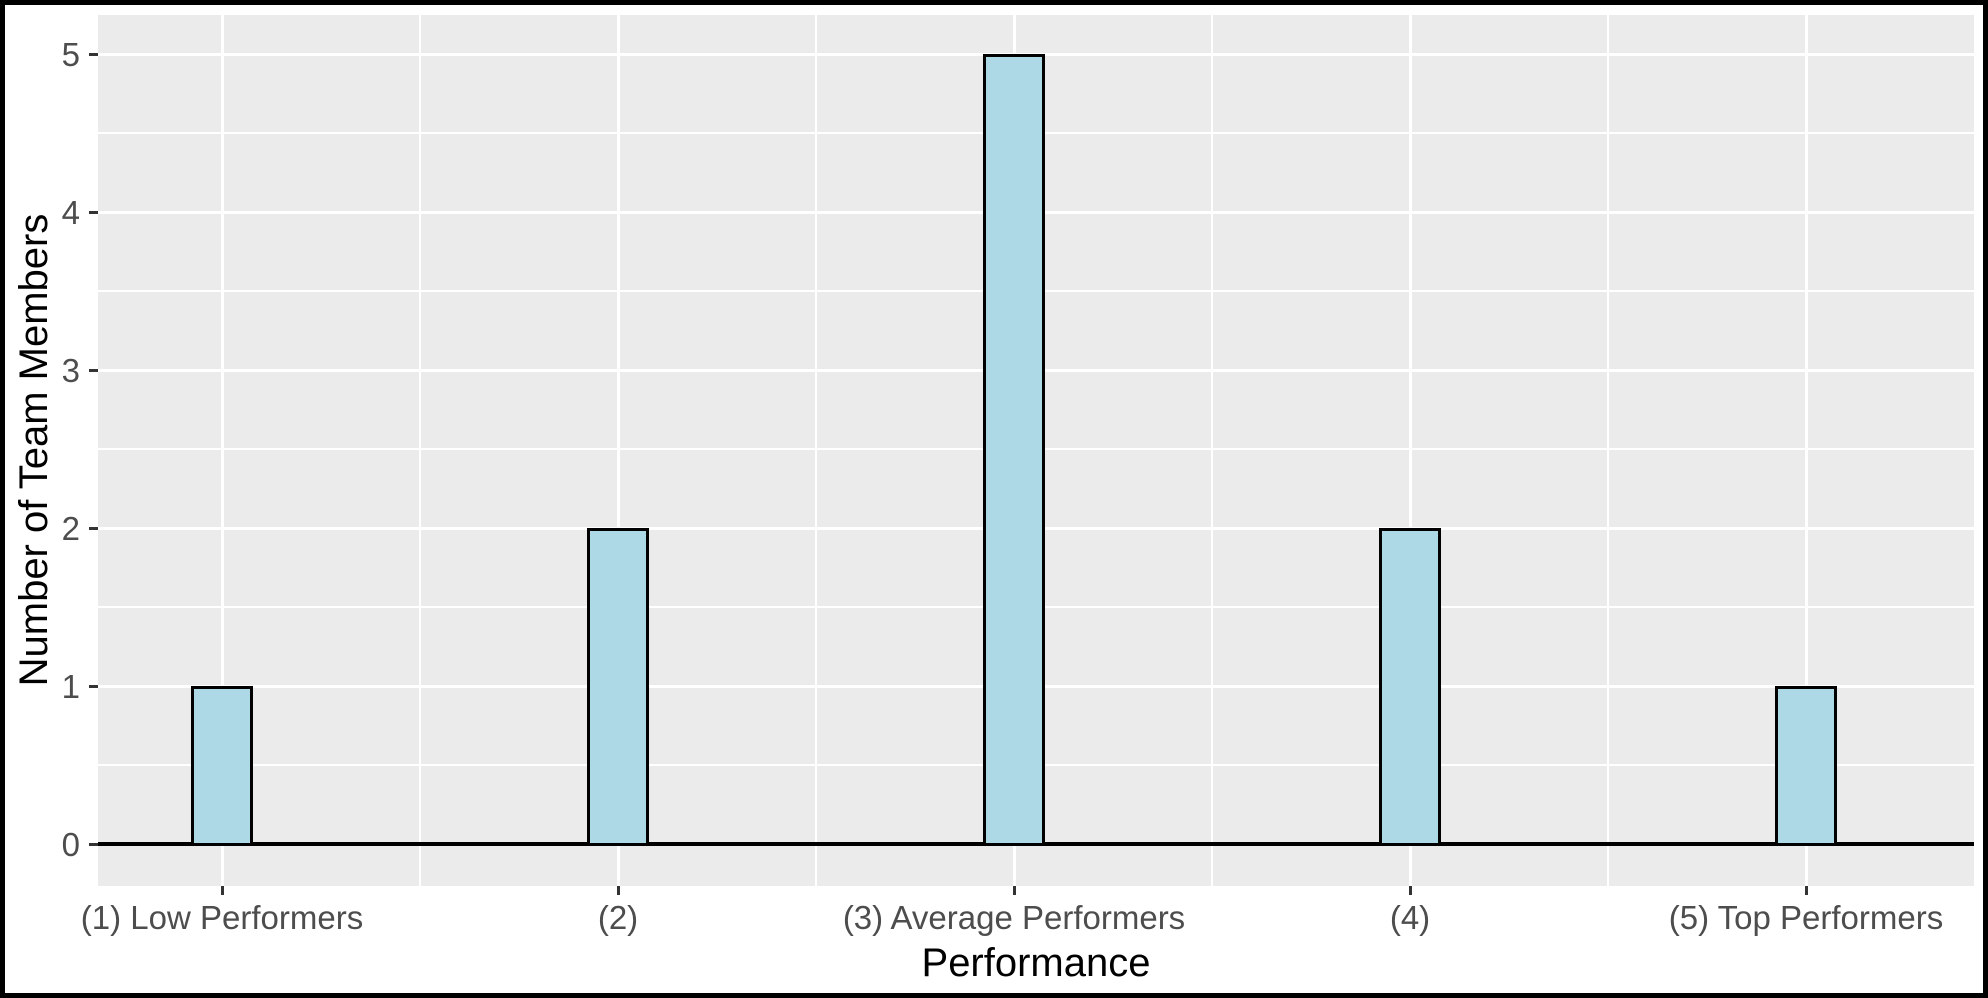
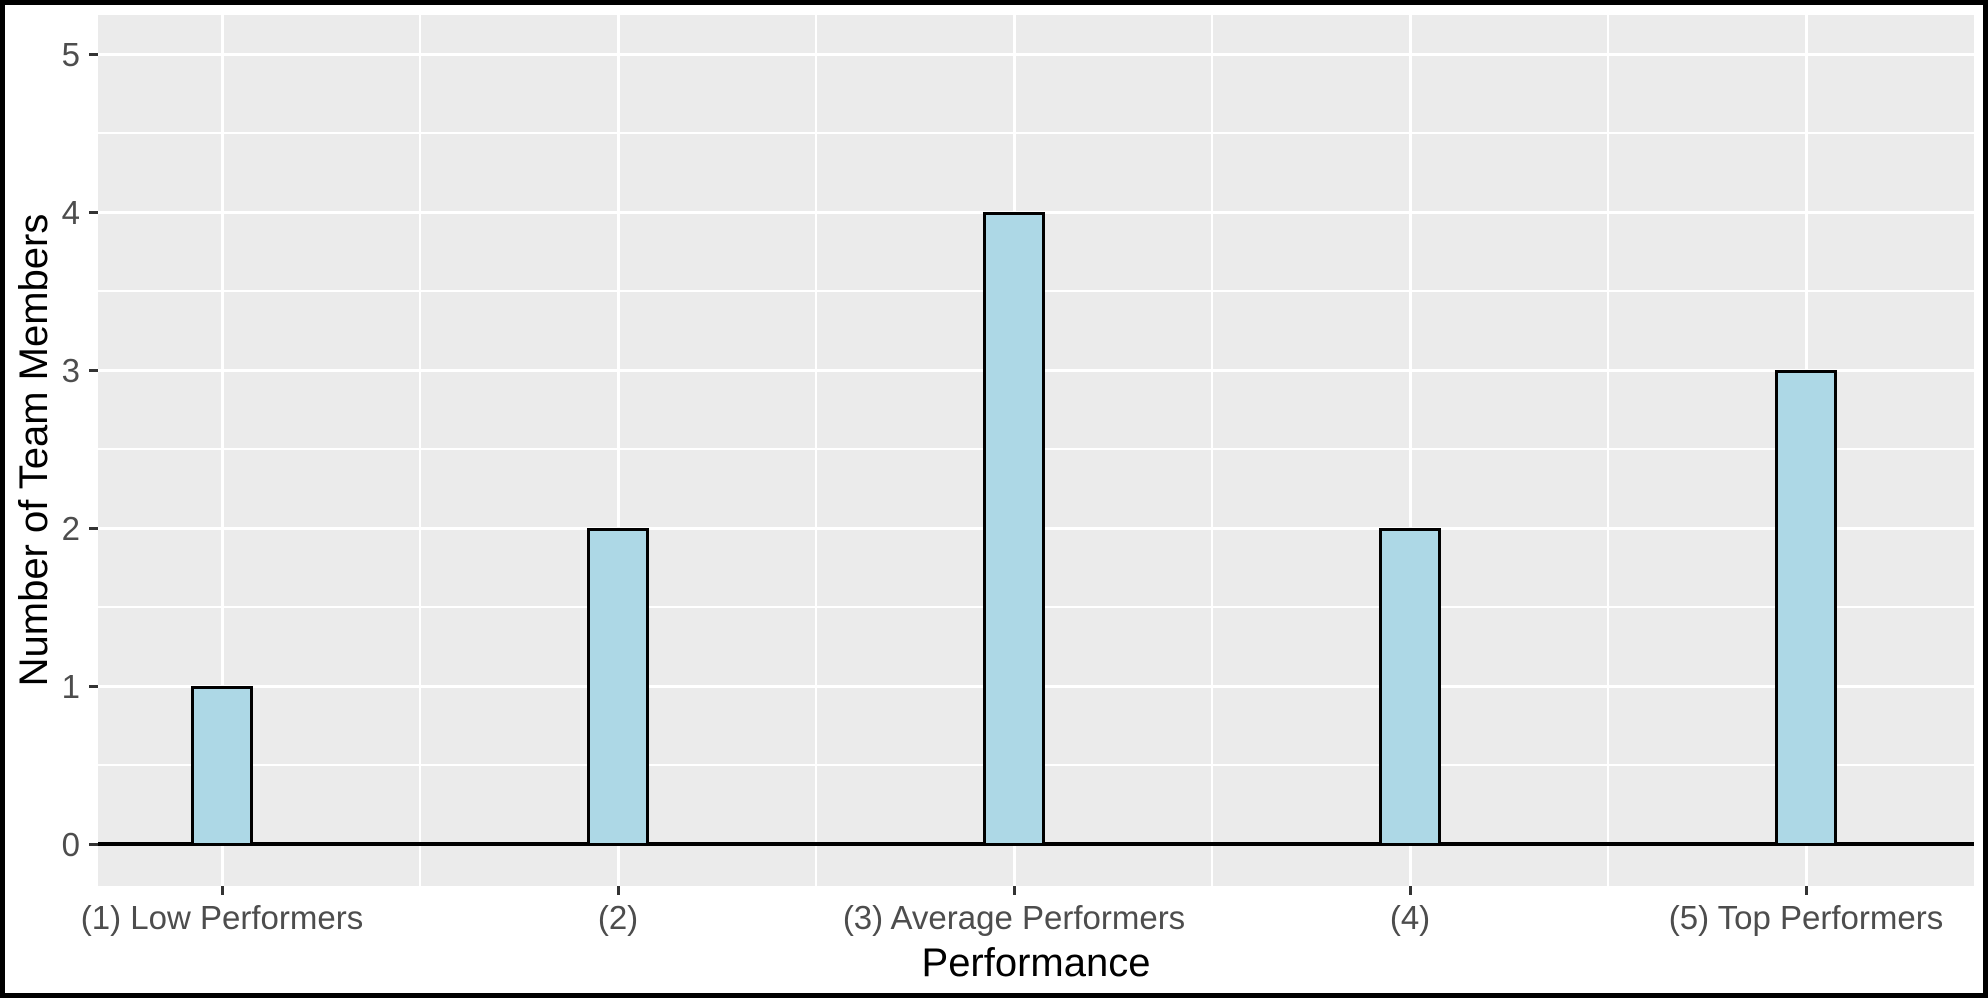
(3) Average Performers: 5 -> 4
(5) Top Performers: 1 -> 3
